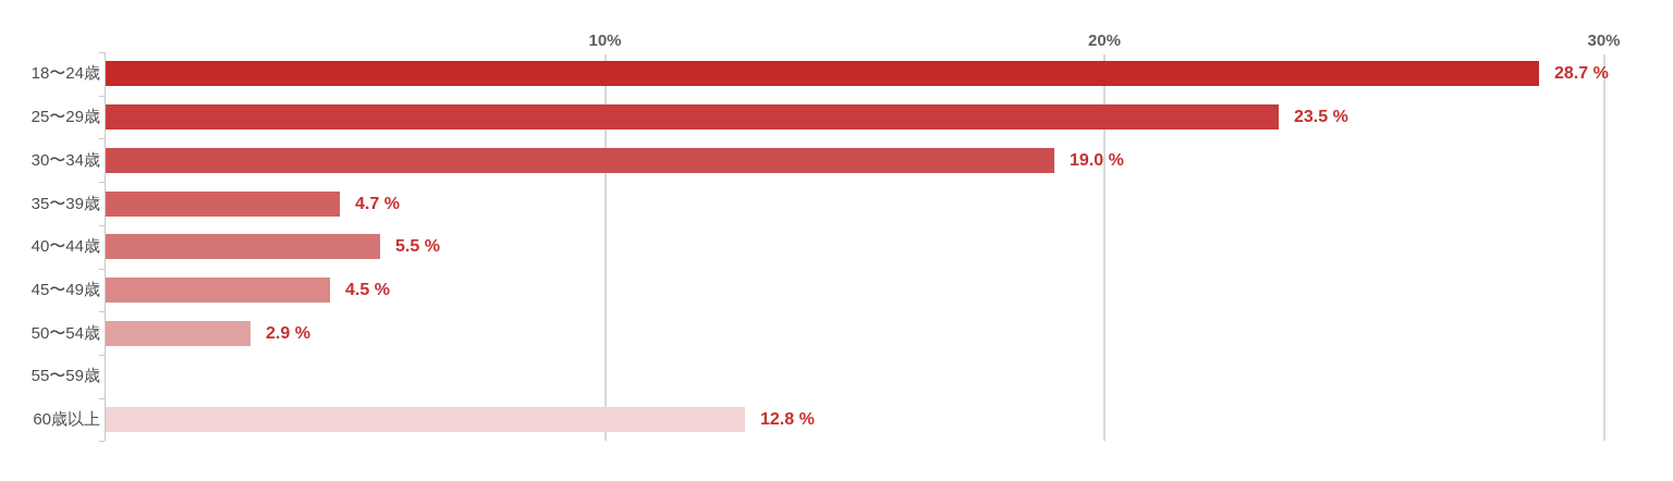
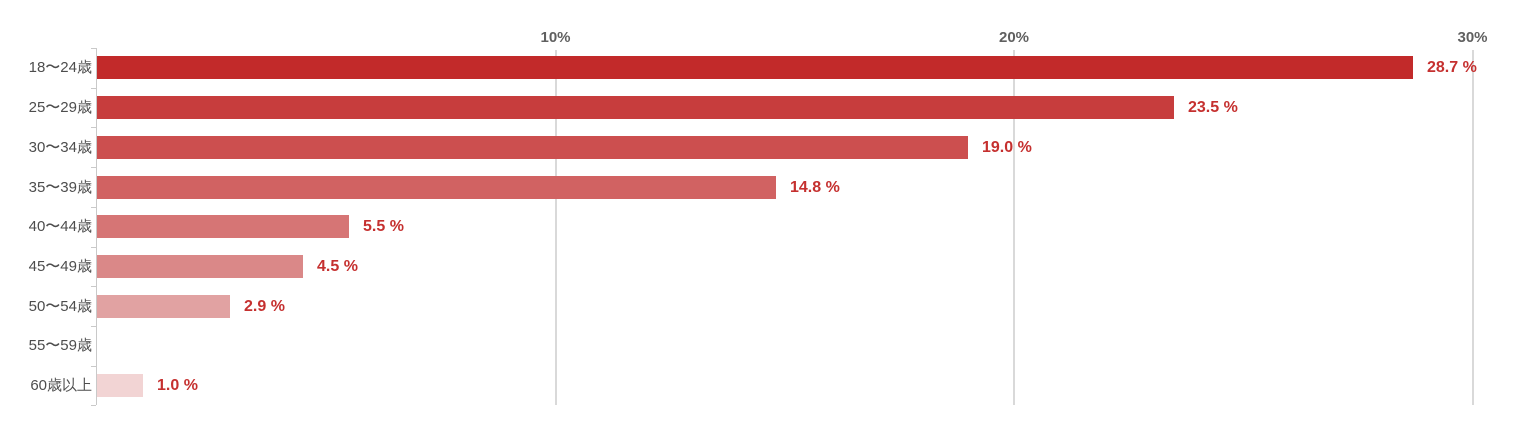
35〜39歳: 4.7 -> 14.8
60歳以上: 12.8 -> 1.0
